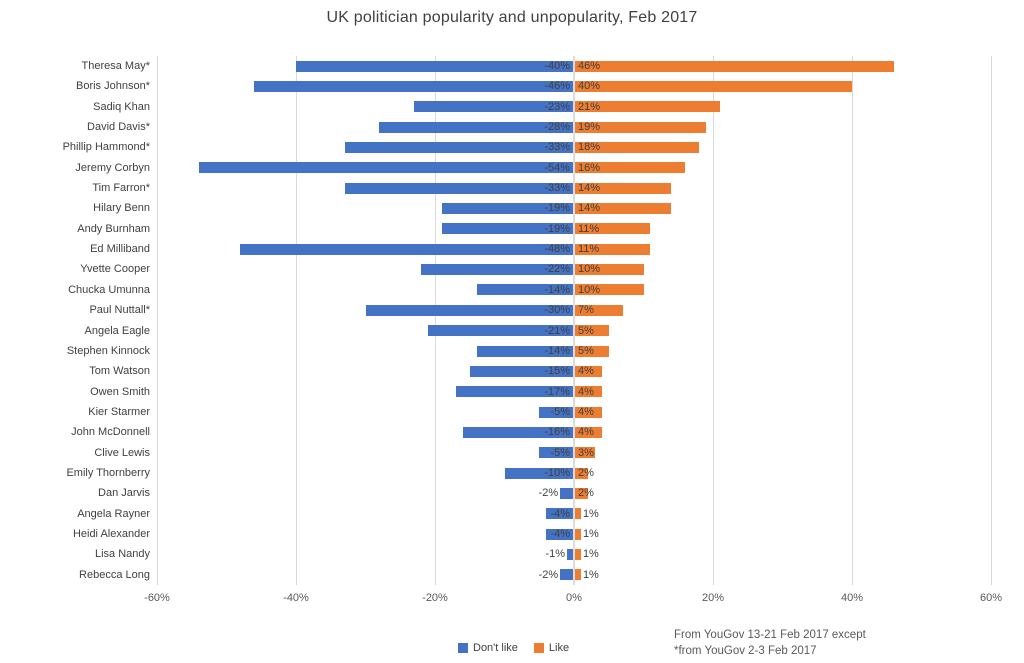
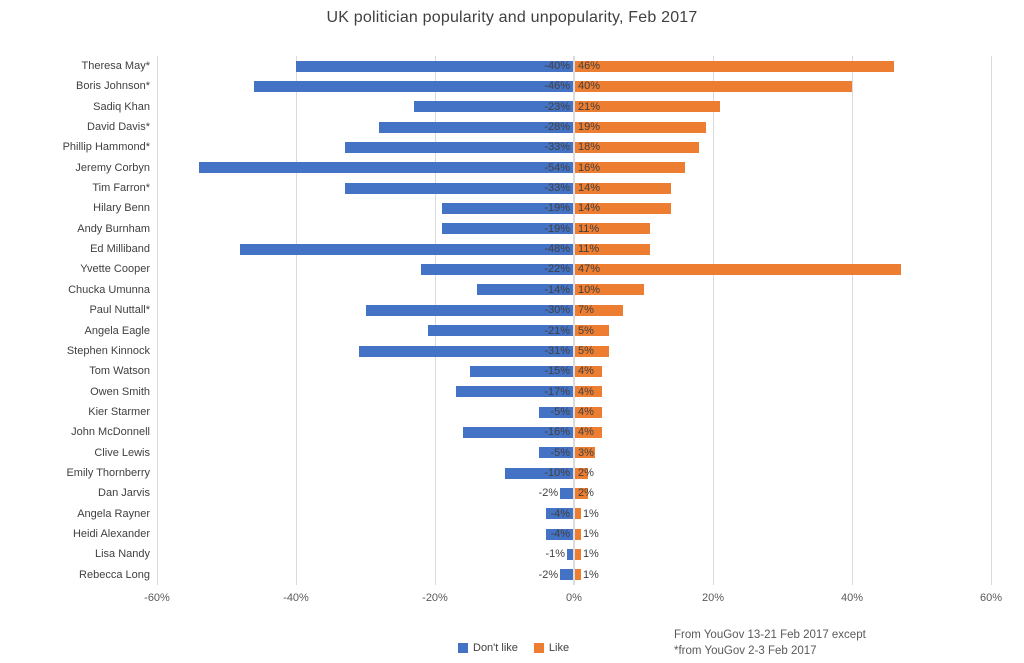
Like/Yvette Cooper: 10% -> 47%
Don't like/Stephen Kinnock: -14% -> -31%
